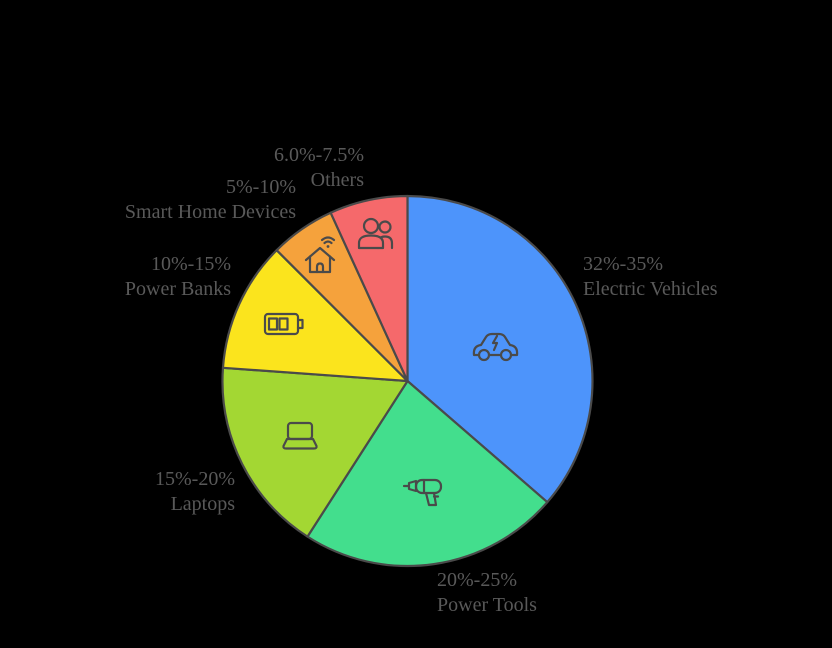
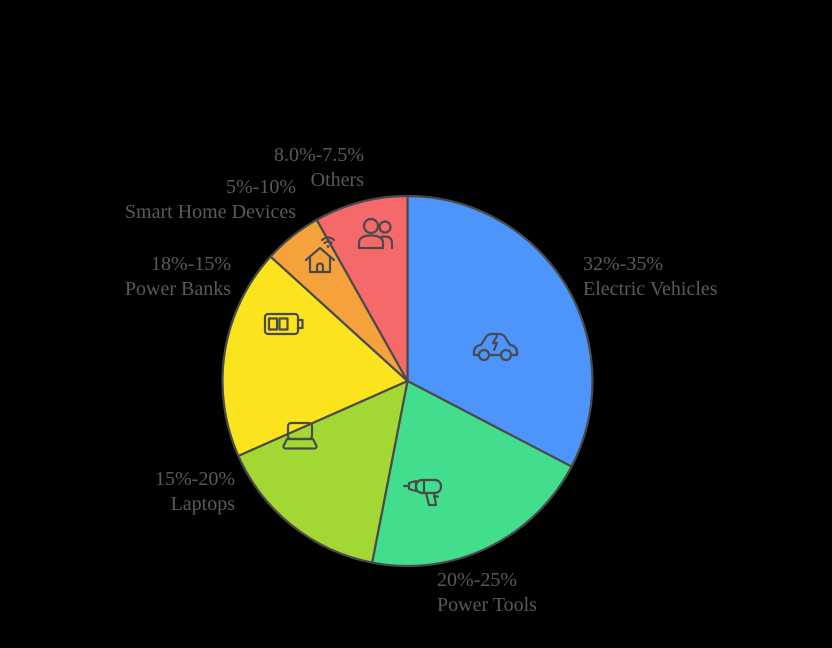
Power Banks: 10 -> 18
Others: 6.0 -> 8.0
